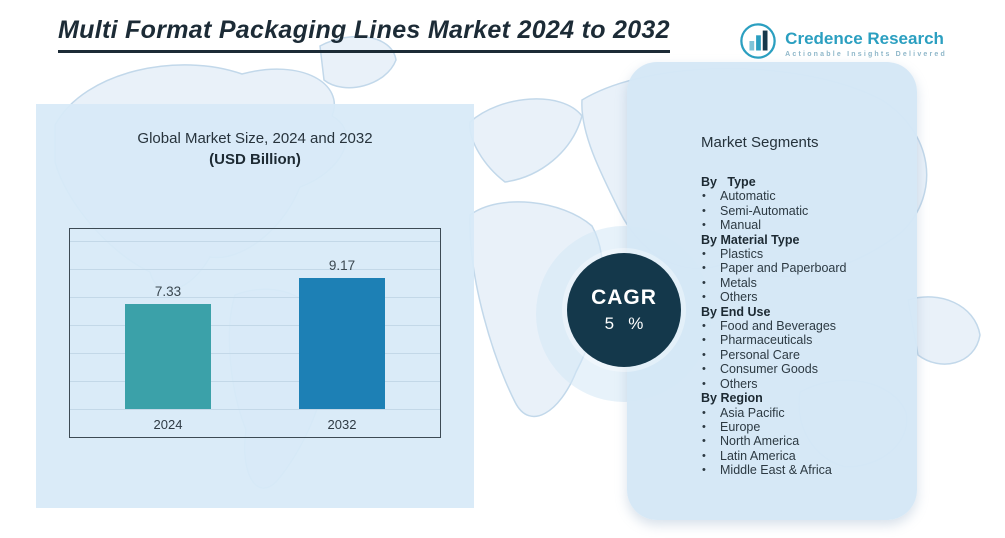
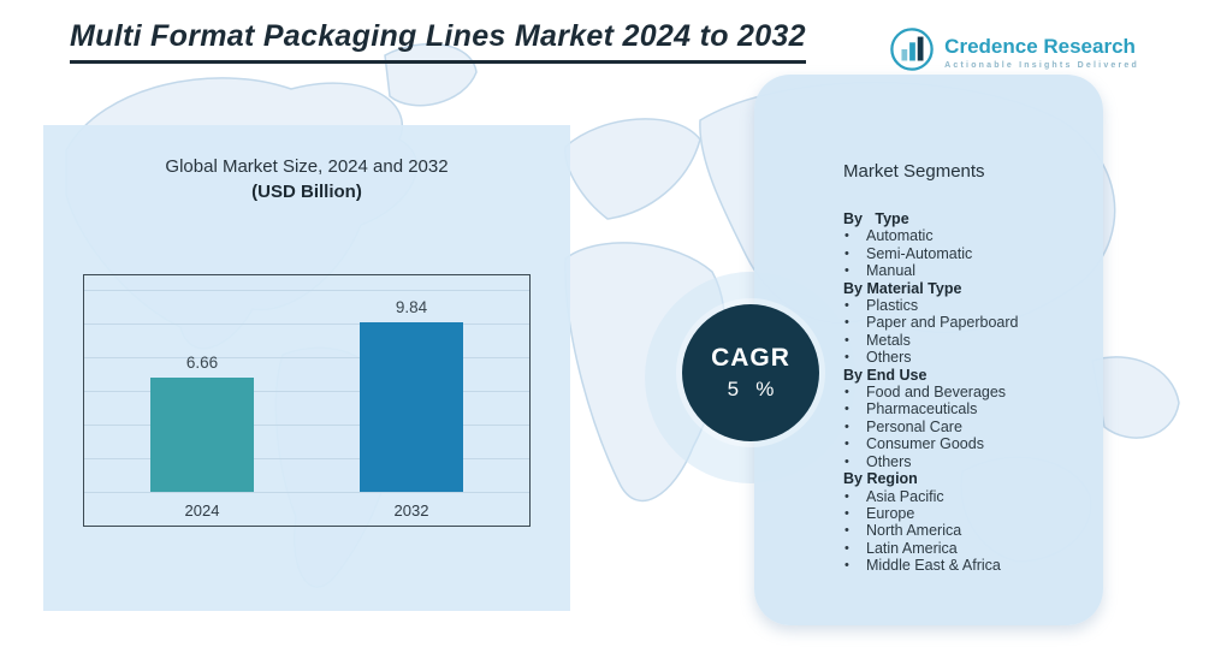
2024: 7.33 -> 6.66
2032: 9.17 -> 9.84
